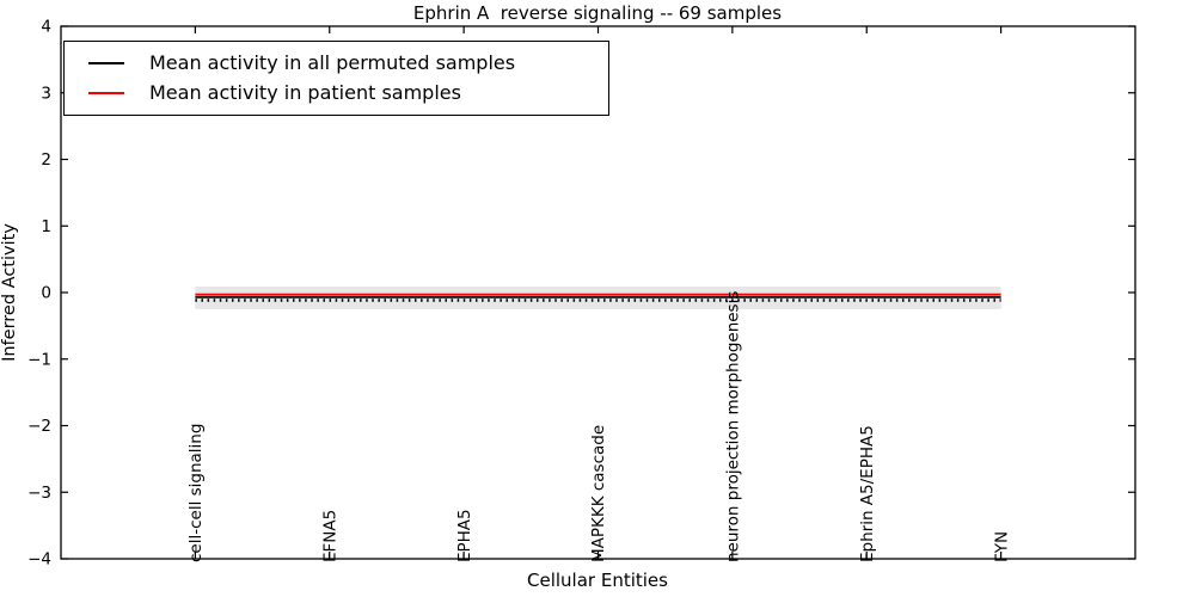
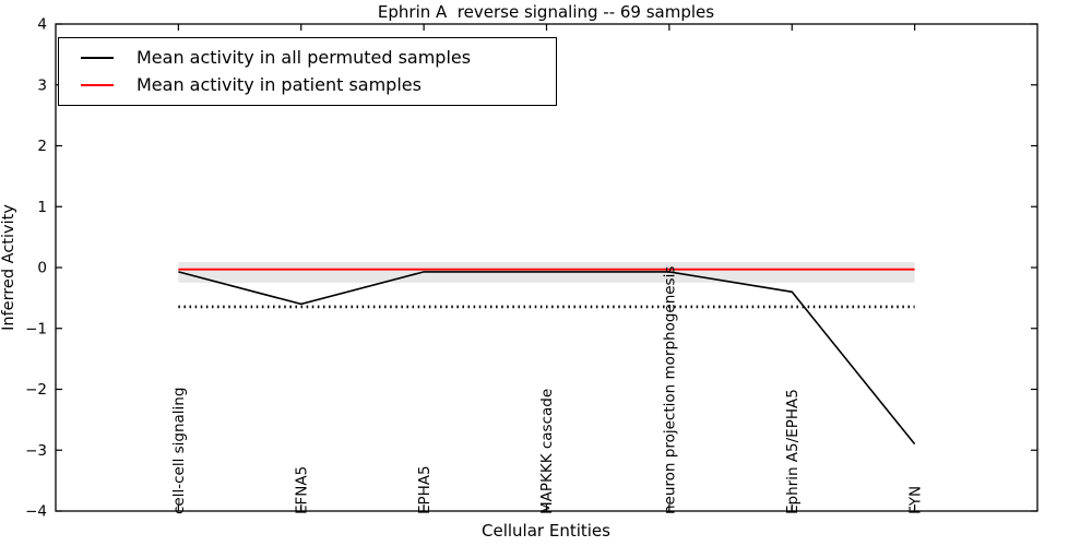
Mean activity in all permuted samples/EFNA5: -0.1 -> -0.6
Mean activity in all permuted samples/Ephrin A5/EPHA5: -0.1 -> -0.4
Mean activity in all permuted samples/FYN: -0.1 -> -2.9
